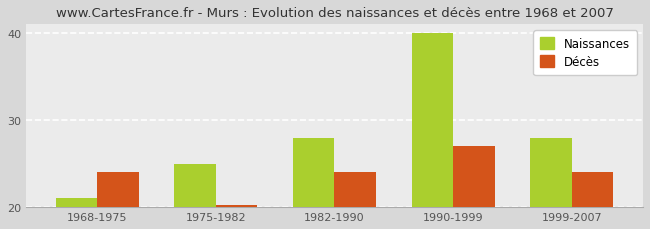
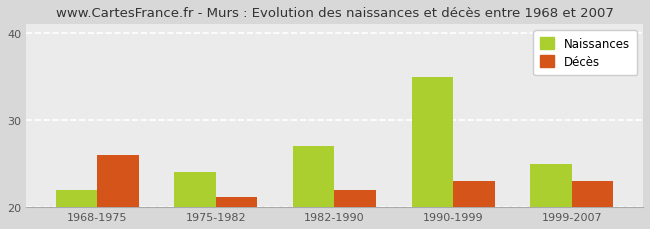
Naissances/1968-1975: 21 -> 22
Décès/1968-1975: 24.0 -> 26.0
Naissances/1975-1982: 25 -> 24
Décès/1975-1982: 20.3 -> 21.2
Naissances/1982-1990: 28 -> 27
Décès/1982-1990: 24.0 -> 22.0
Naissances/1990-1999: 40 -> 35
Décès/1990-1999: 27.0 -> 23.0
Naissances/1999-2007: 28 -> 25
Décès/1999-2007: 24.0 -> 23.0
